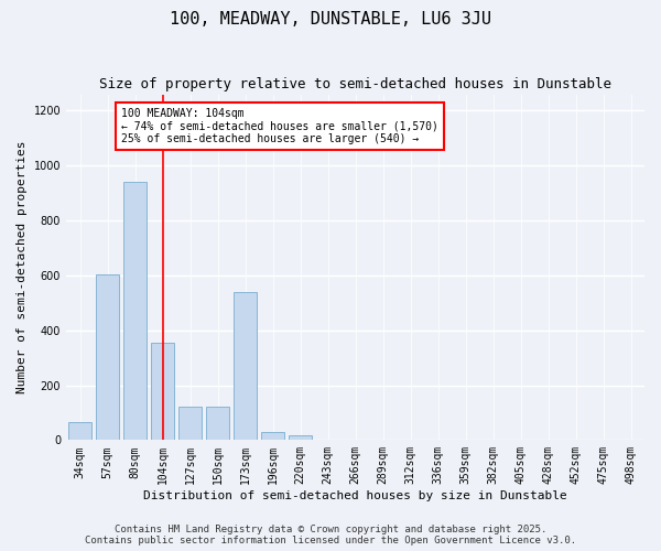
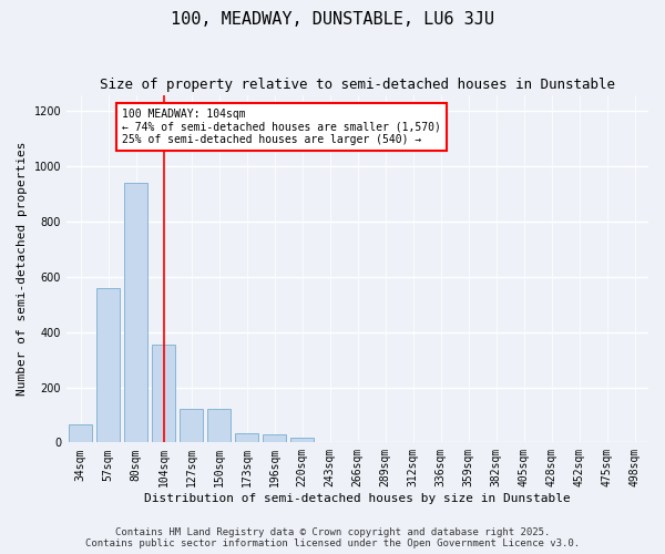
57sqm: 605 -> 560
173sqm: 540 -> 35
